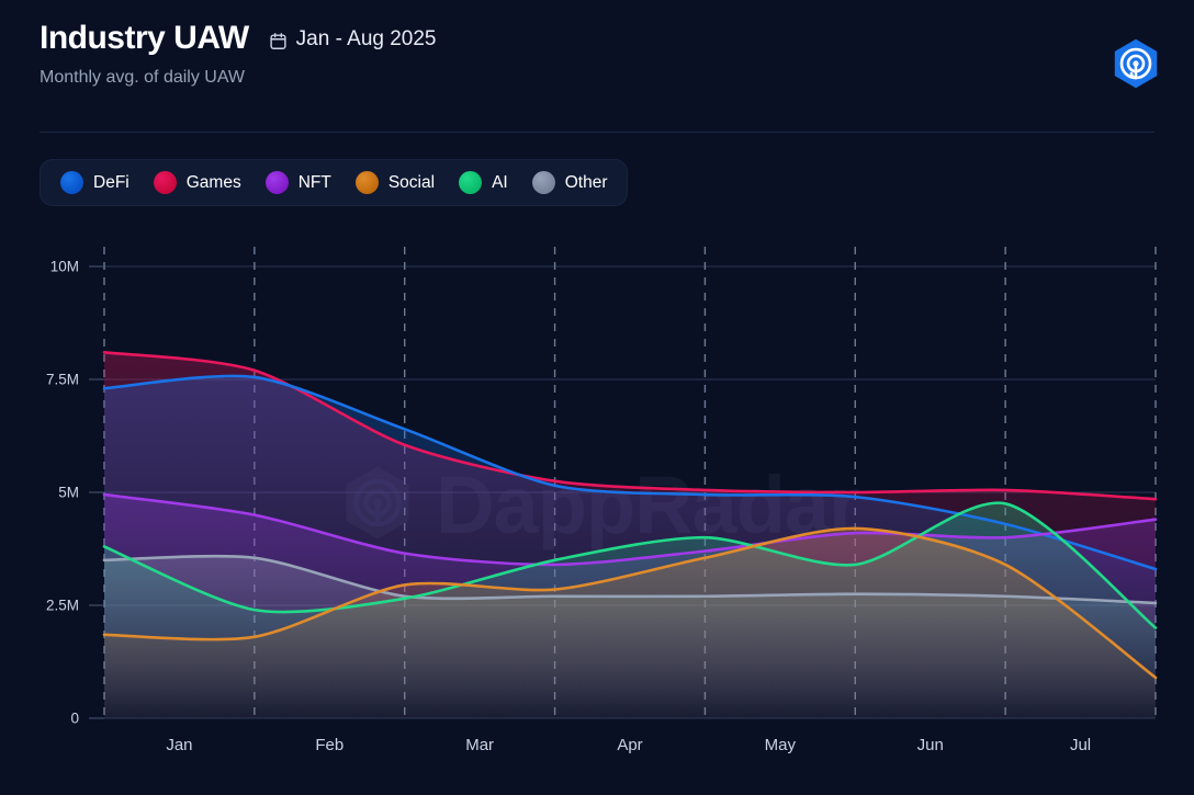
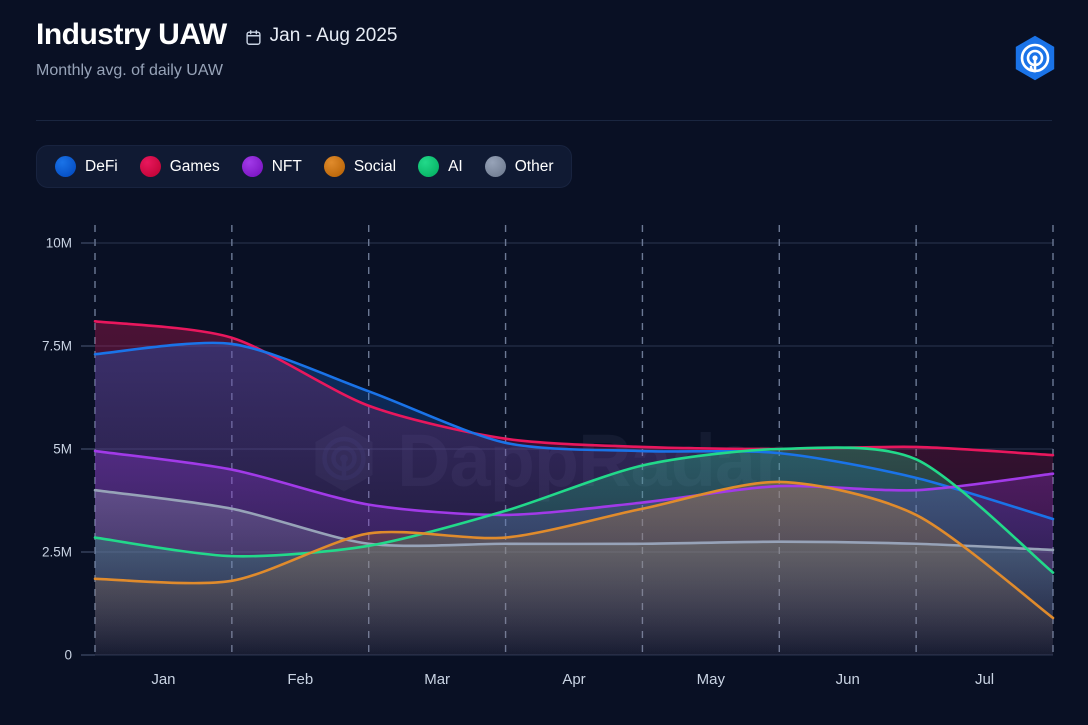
AI/Jan: 3.8M -> 2.8M
Other/Jan: 3.5M -> 4.0M
AI/May: 4.0M -> 4.6M
AI/Jun: 3.4M -> 5.0M
